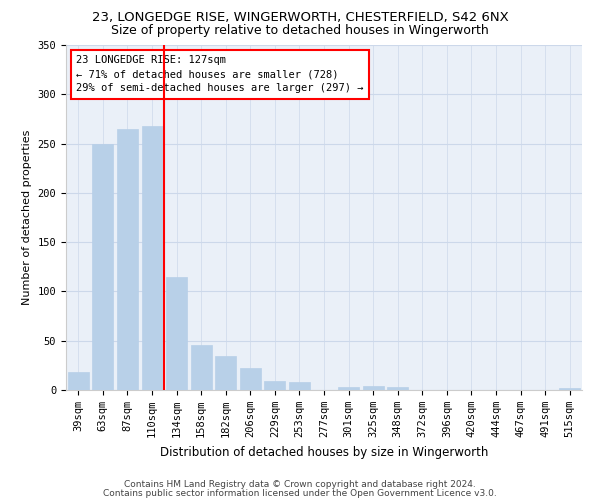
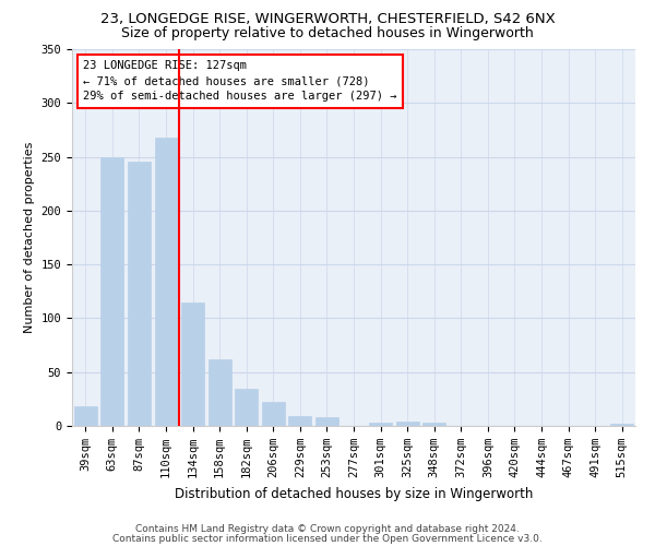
87sqm: 265 -> 246
158sqm: 46 -> 62
